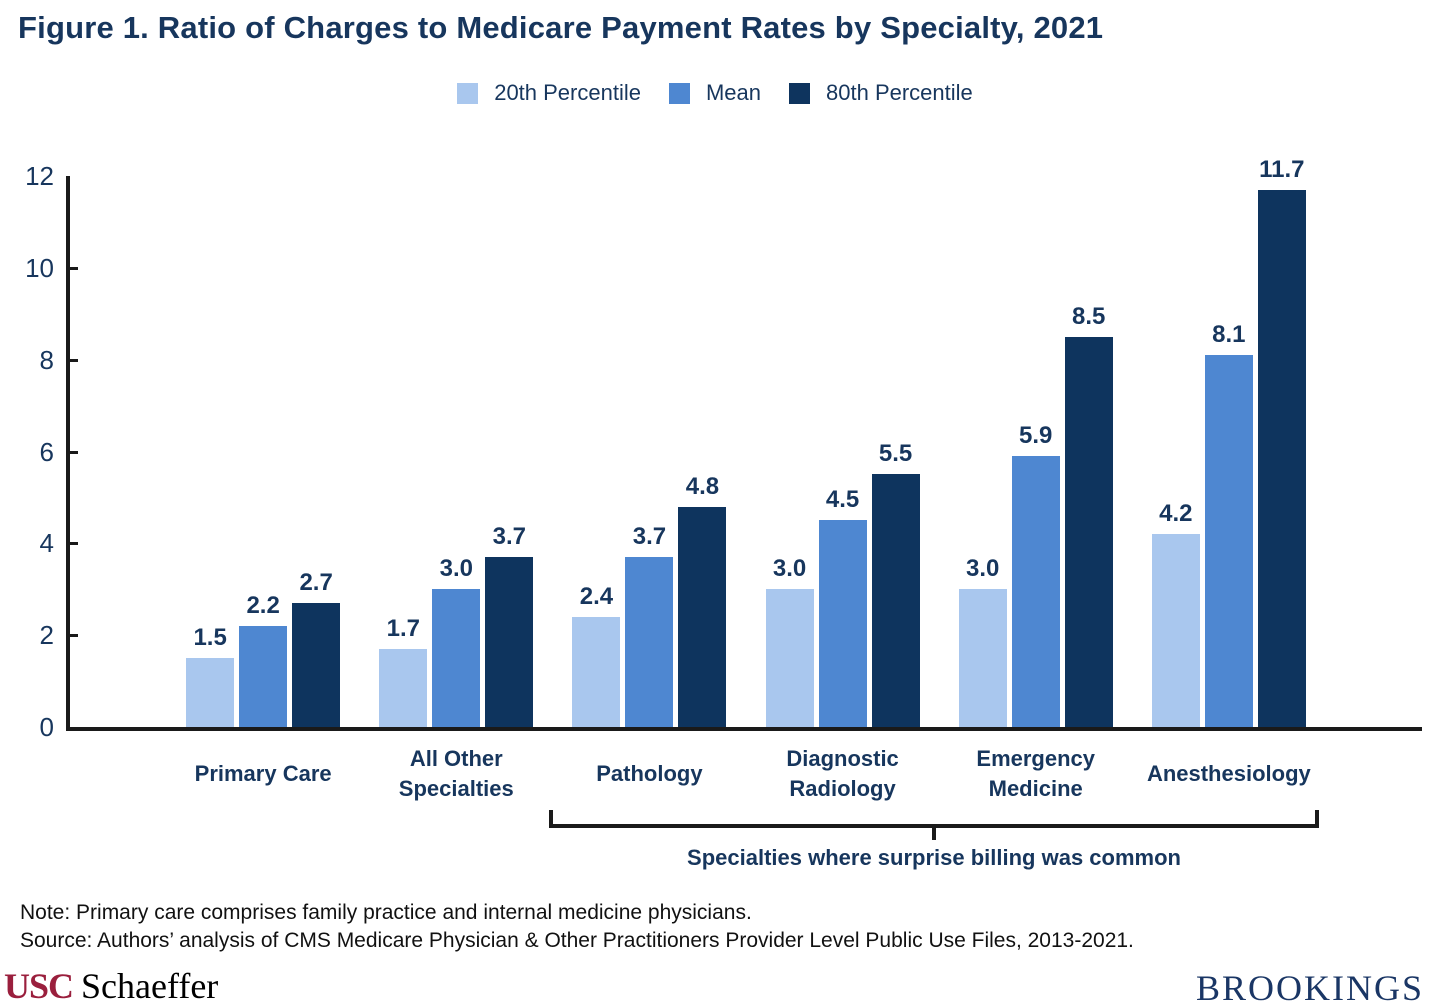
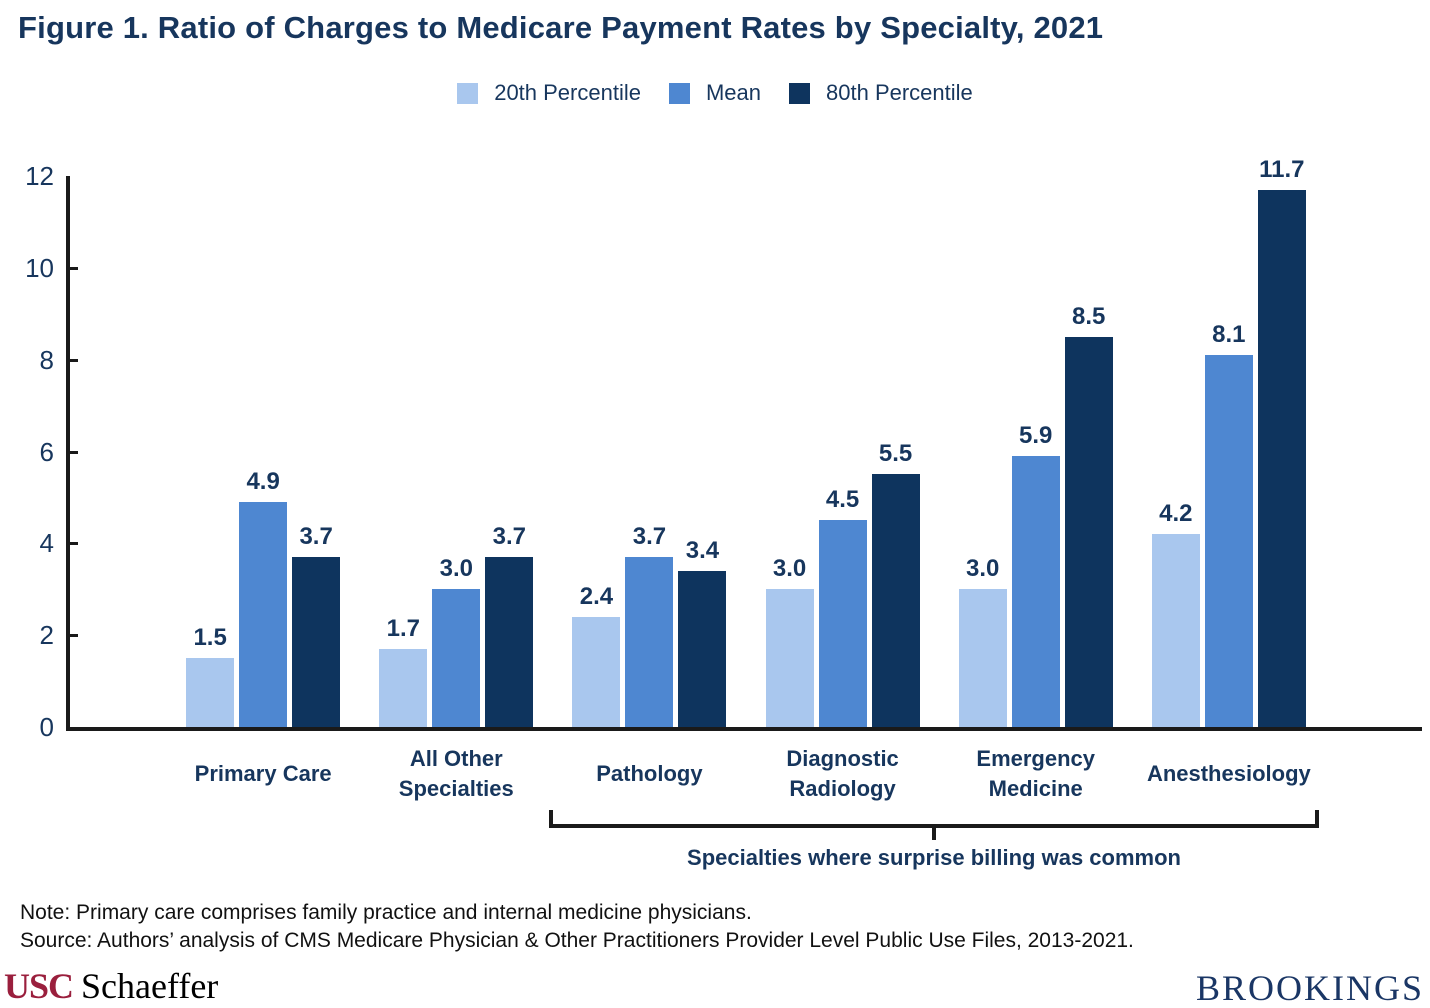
Mean/Primary Care: 2.2 -> 4.9
80th Percentile/Primary Care: 2.7 -> 3.7
80th Percentile/Pathology: 4.8 -> 3.4
